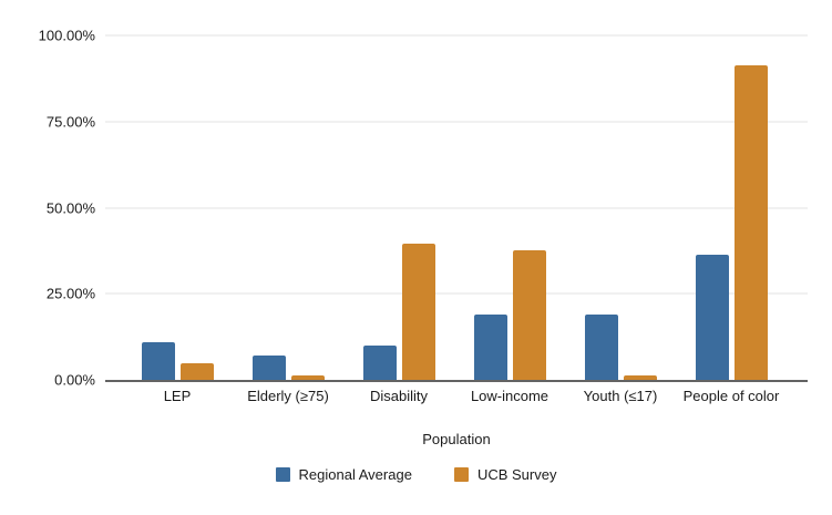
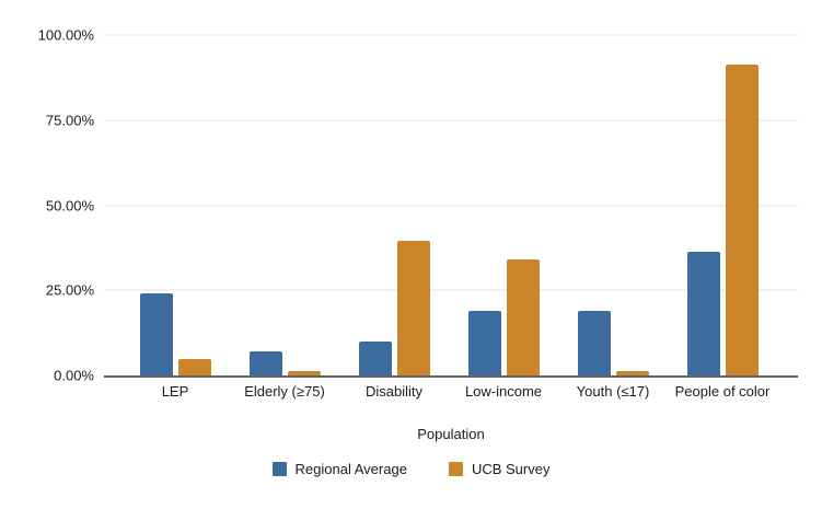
Regional Average/LEP: 11% -> 24%
UCB Survey/Low-income: 38% -> 34%
